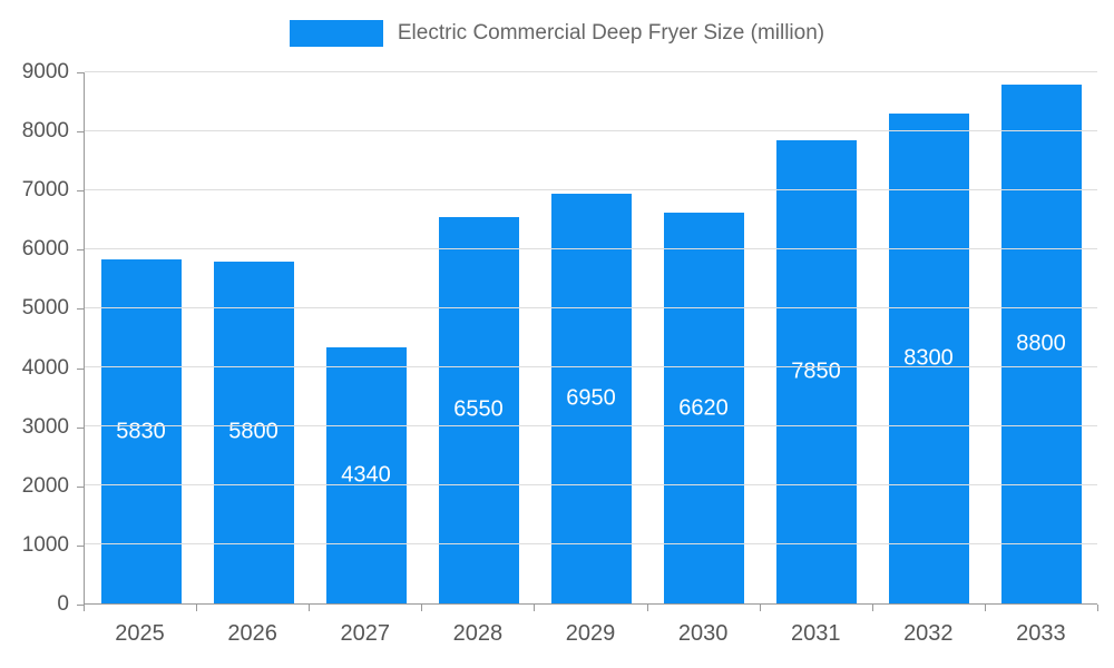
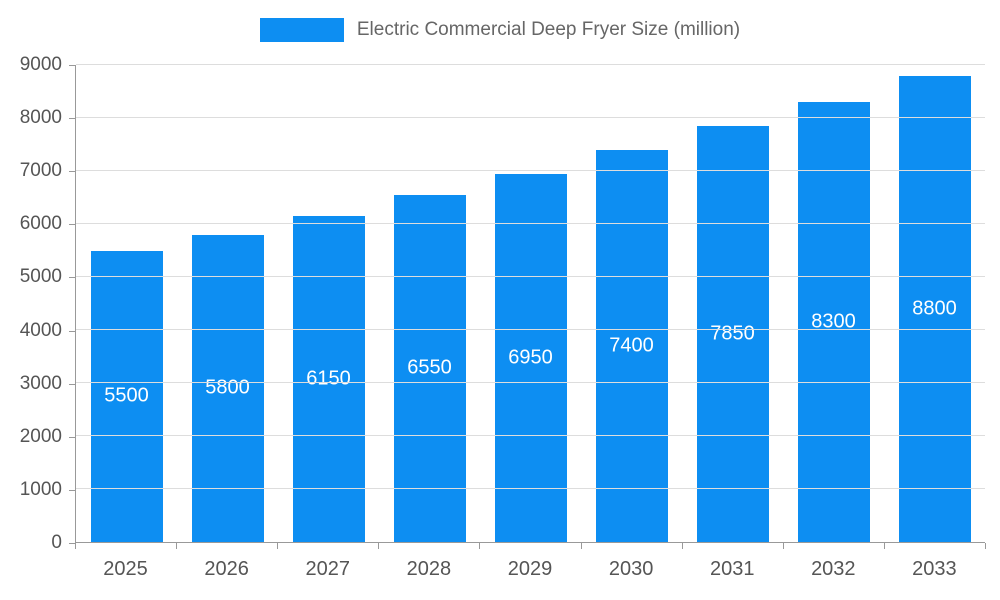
2025: 5830 -> 5500
2027: 4340 -> 6150
2030: 6620 -> 7400
